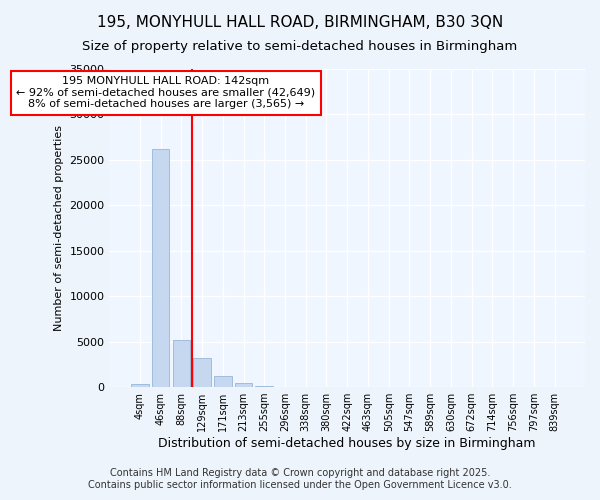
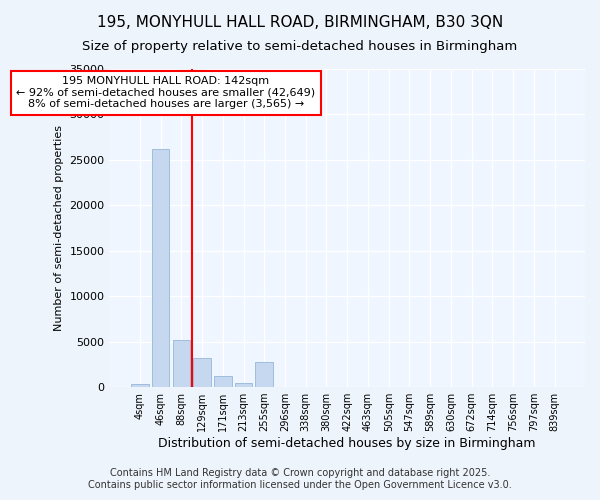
255sqm: 100 -> 2800
